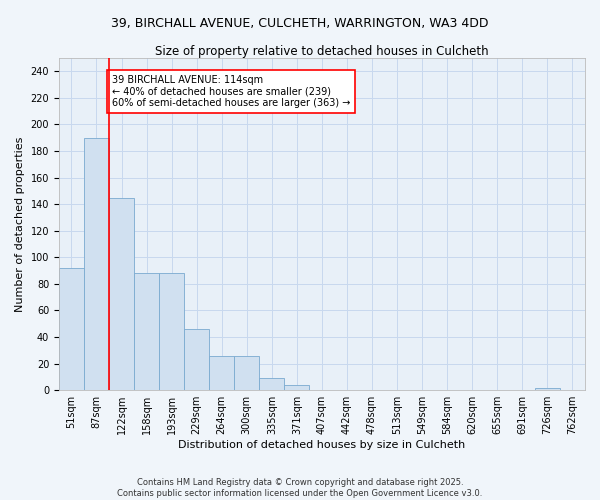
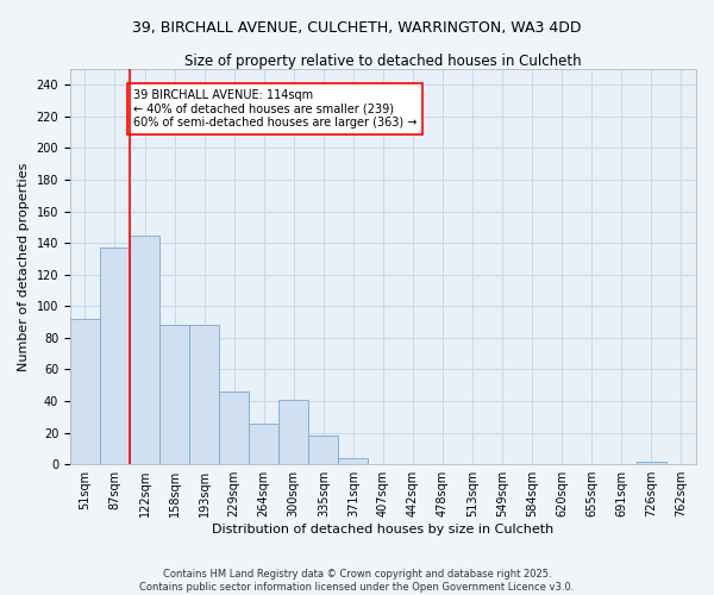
87sqm: 190 -> 137
300sqm: 26 -> 41
335sqm: 9 -> 18
